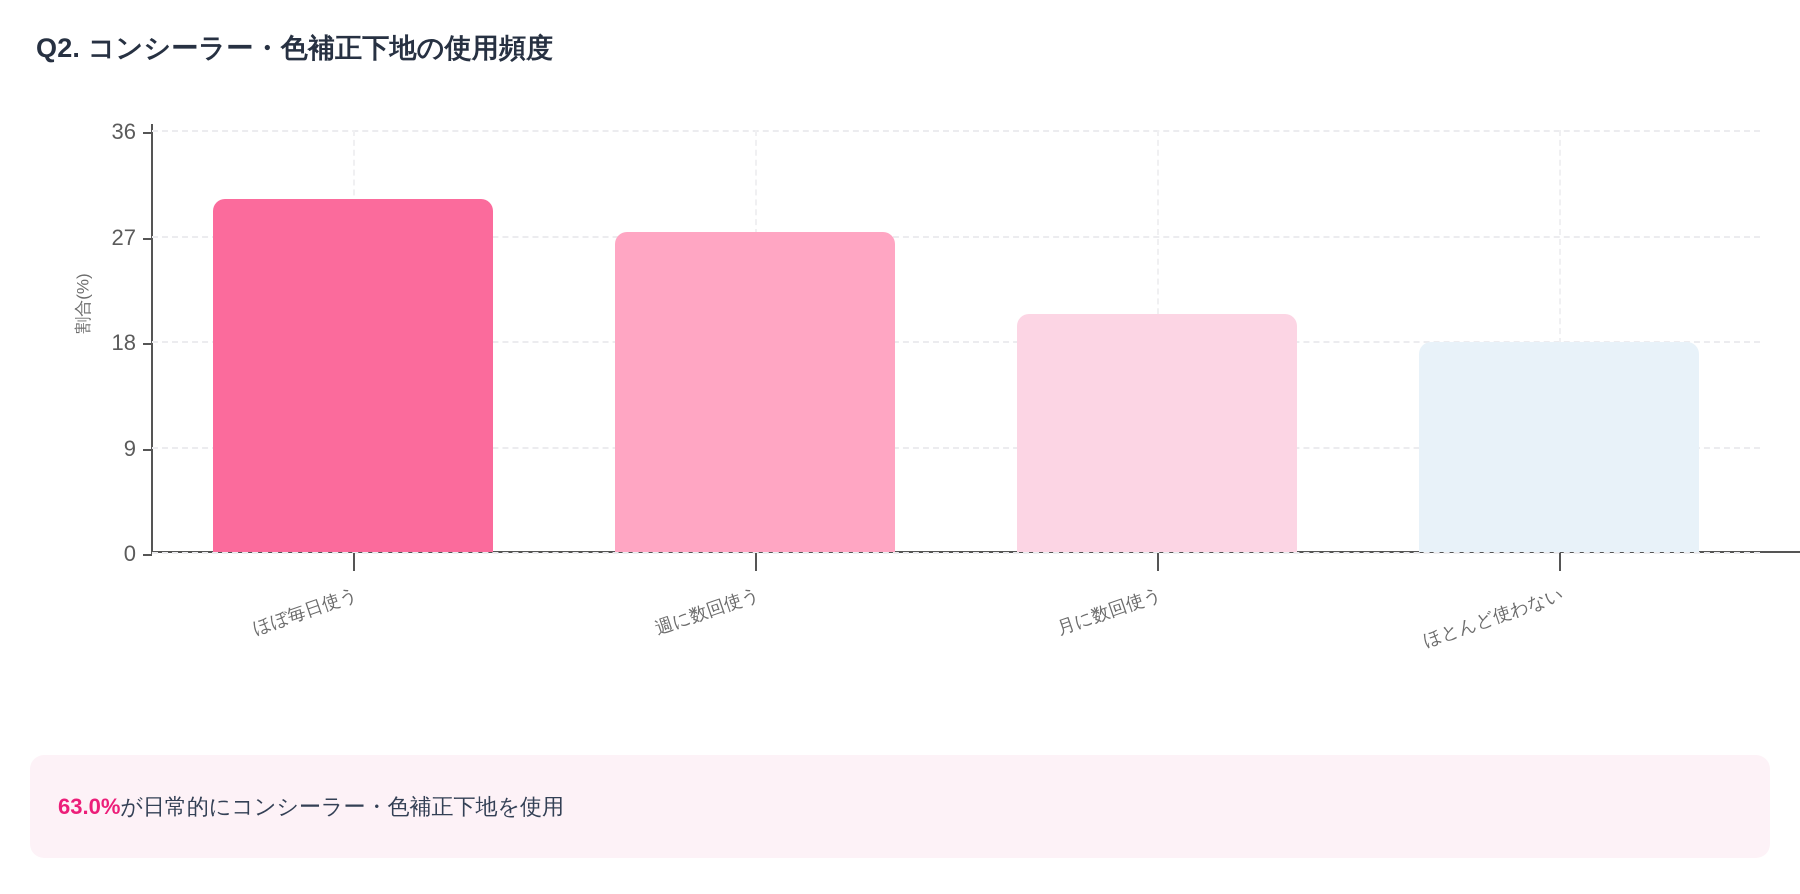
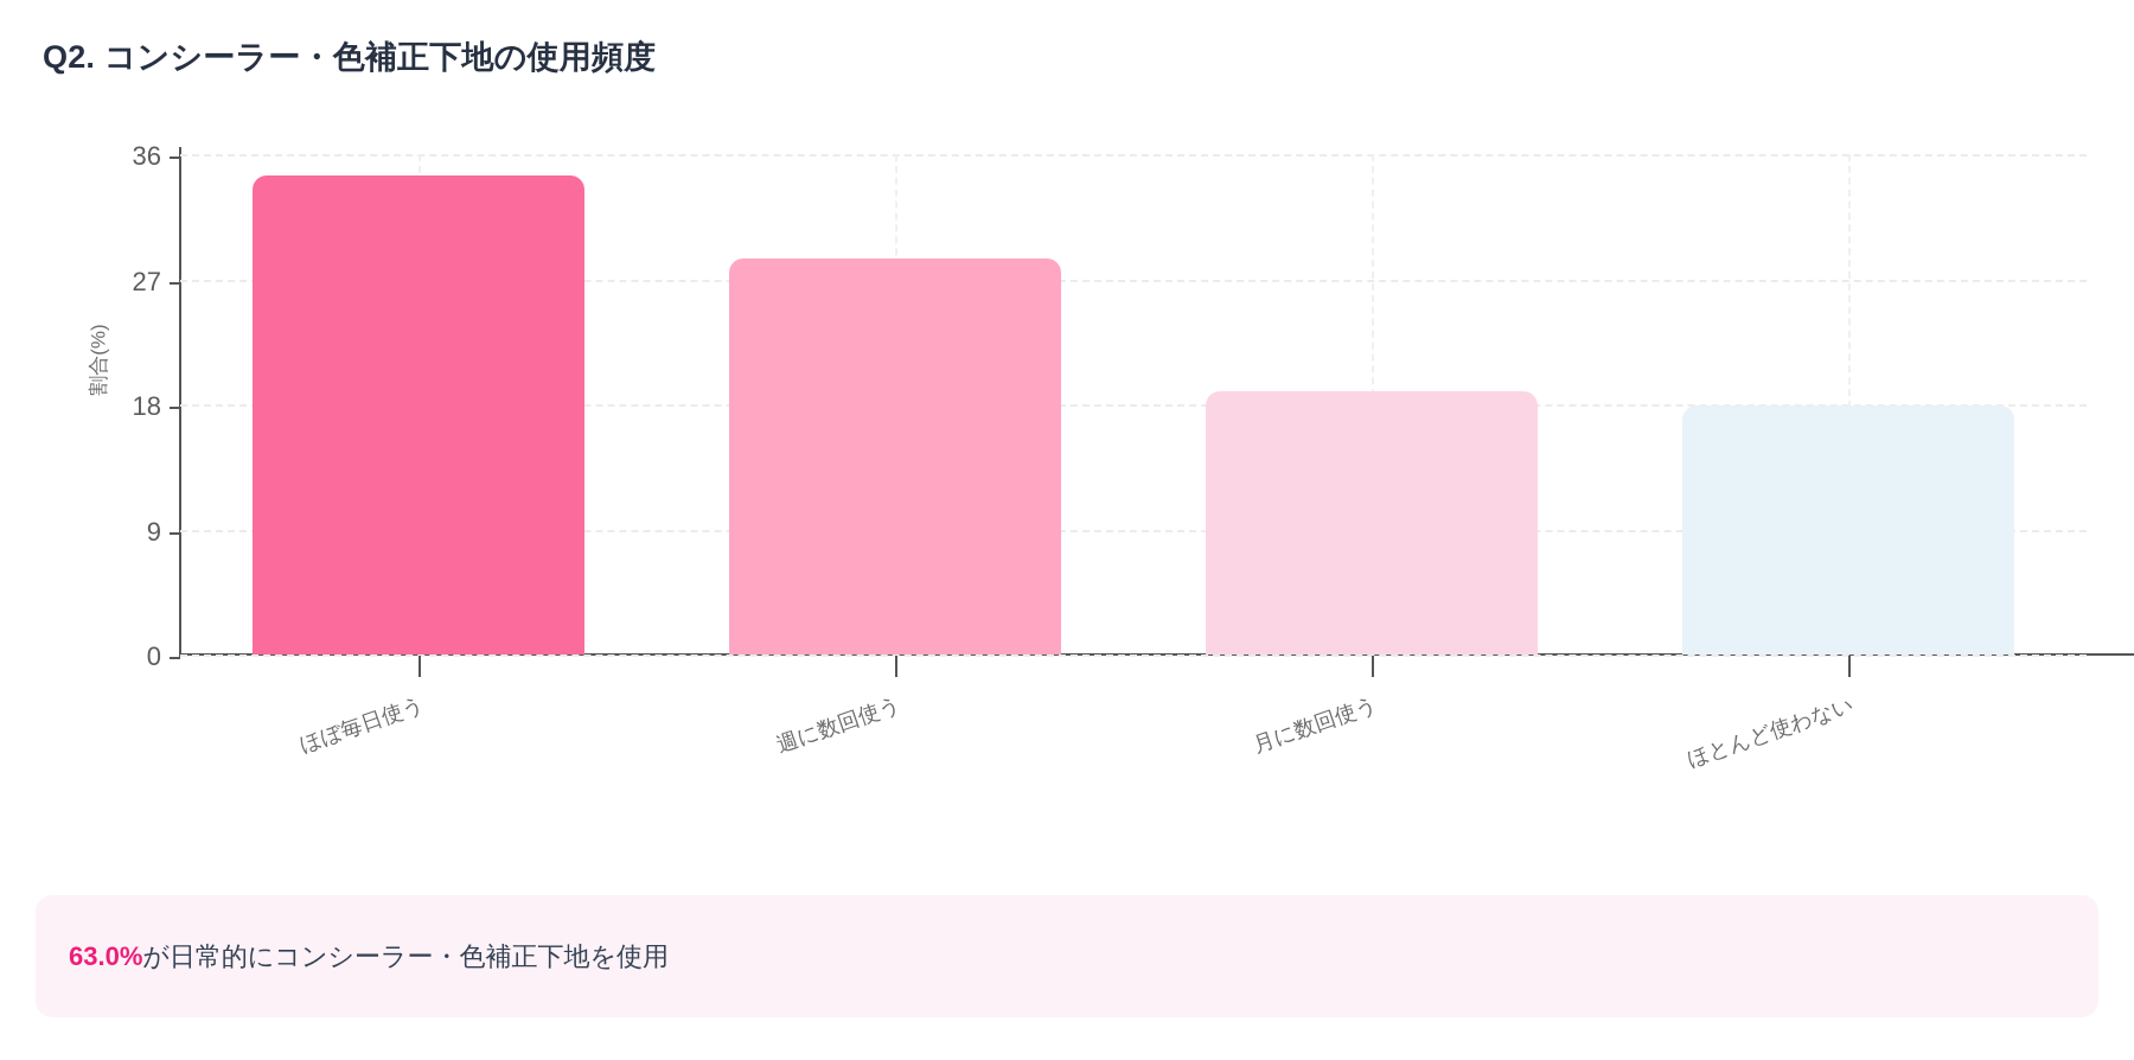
ほぼ毎日使う: 30.1 -> 34.5
週に数回使う: 27.3 -> 28.5
月に数回使う: 20.3 -> 18.9
